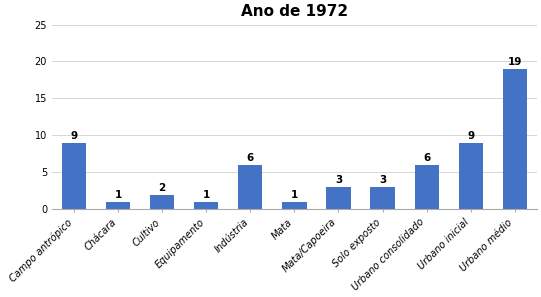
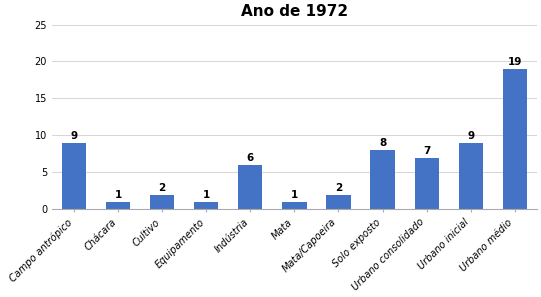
Mata/Capoeira: 3 -> 2
Solo exposto: 3 -> 8
Urbano consolidado: 6 -> 7
